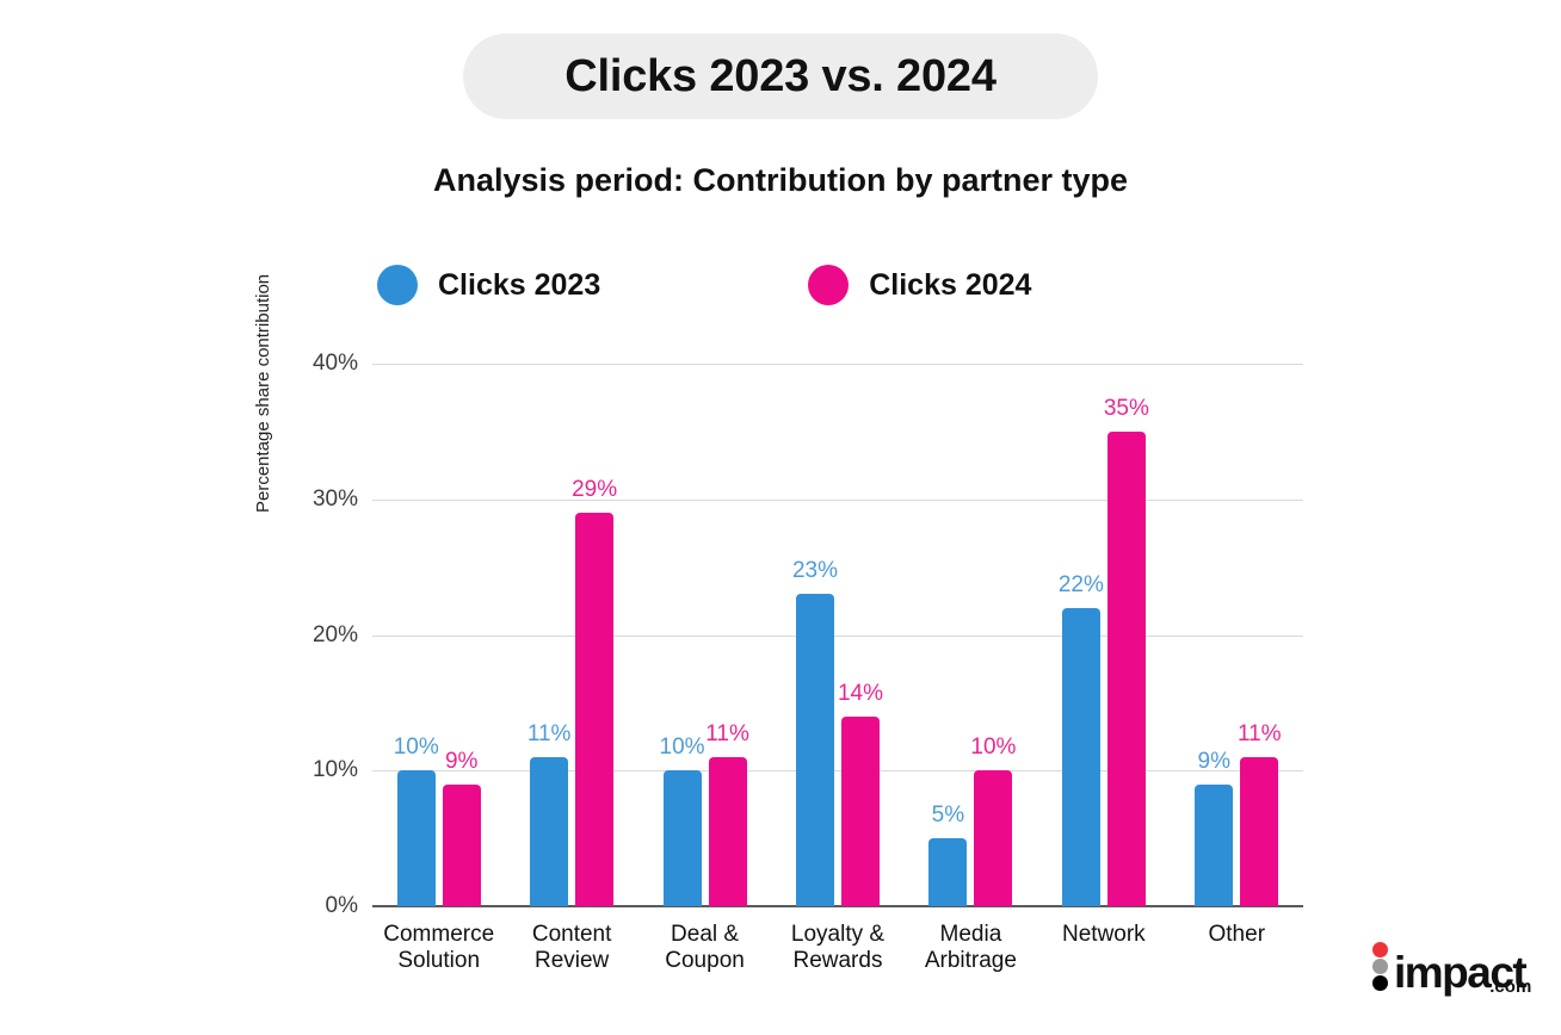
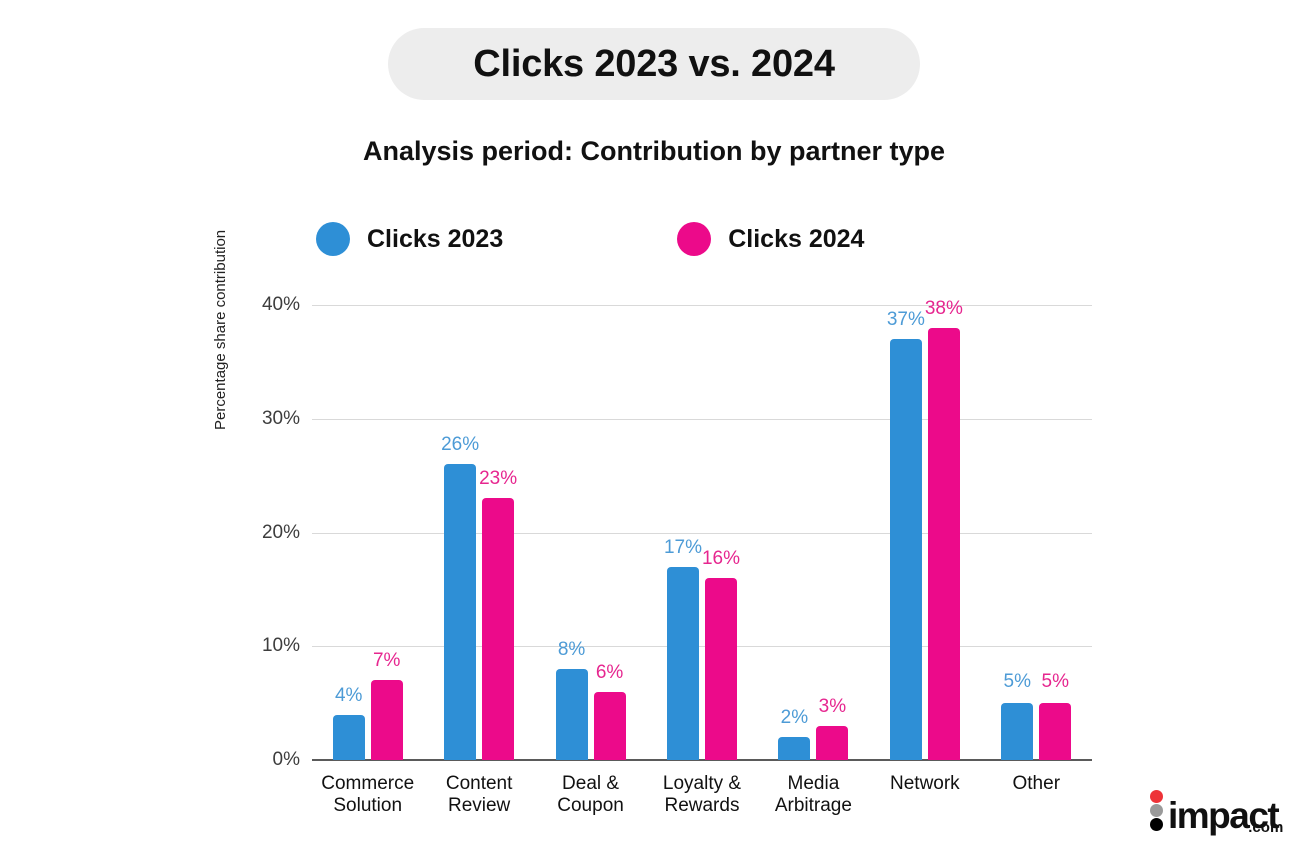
Clicks 2023/Commerce Solution: 10% -> 4%
Clicks 2024/Commerce Solution: 9% -> 7%
Clicks 2023/Content Review: 11% -> 26%
Clicks 2024/Content Review: 29% -> 23%
Clicks 2023/Deal & Coupon: 10% -> 8%
Clicks 2024/Deal & Coupon: 11% -> 6%
Clicks 2023/Loyalty & Rewards: 23% -> 17%
Clicks 2024/Loyalty & Rewards: 14% -> 16%
Clicks 2023/Media Arbitrage: 5% -> 2%
Clicks 2024/Media Arbitrage: 10% -> 3%
Clicks 2023/Network: 22% -> 37%
Clicks 2024/Network: 35% -> 38%
Clicks 2023/Other: 9% -> 5%
Clicks 2024/Other: 11% -> 5%
